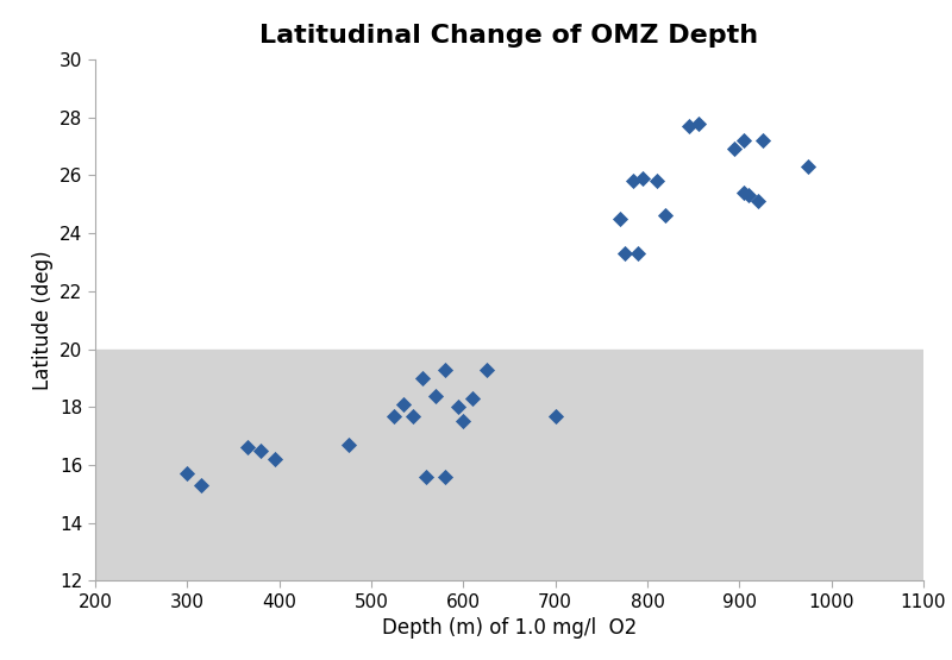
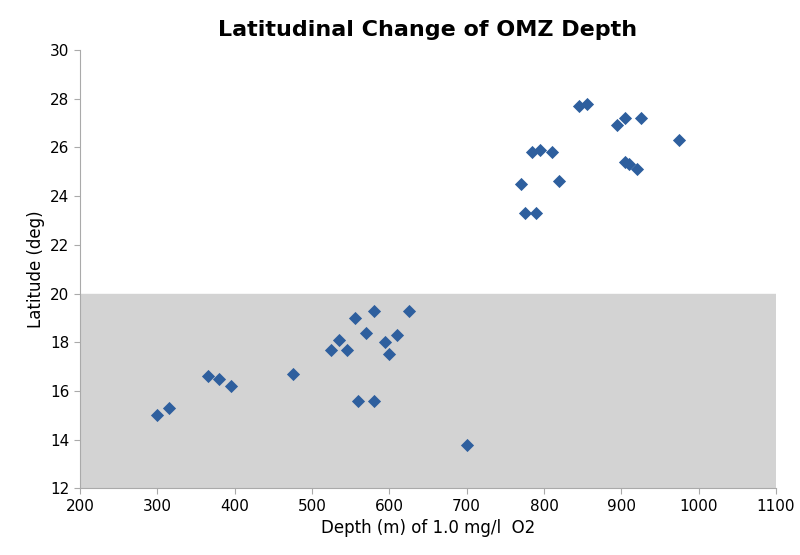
300: 15.7 -> 15.0
700: 17.7 -> 13.8
